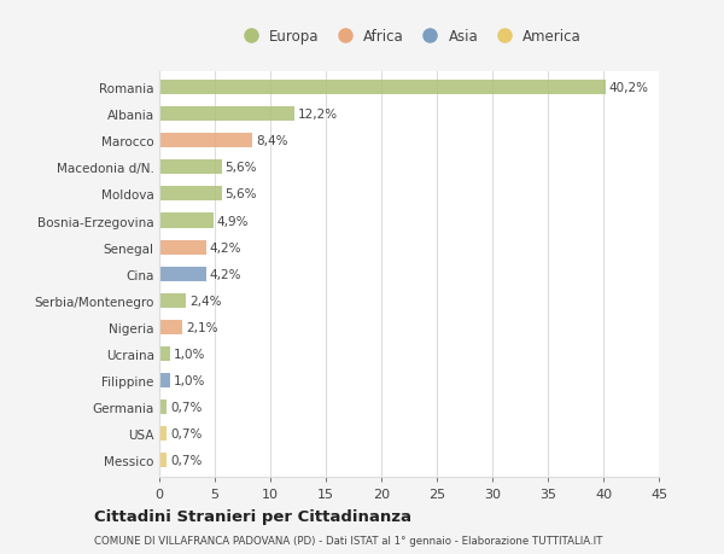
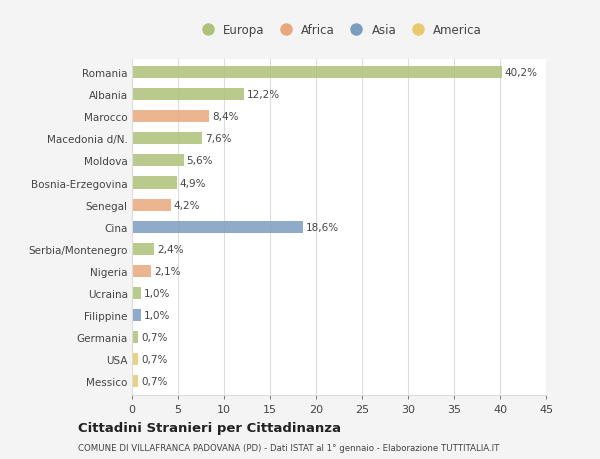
Macedonia d/N.: 5,6% -> 7,6%
Cina: 4,2% -> 18,6%
